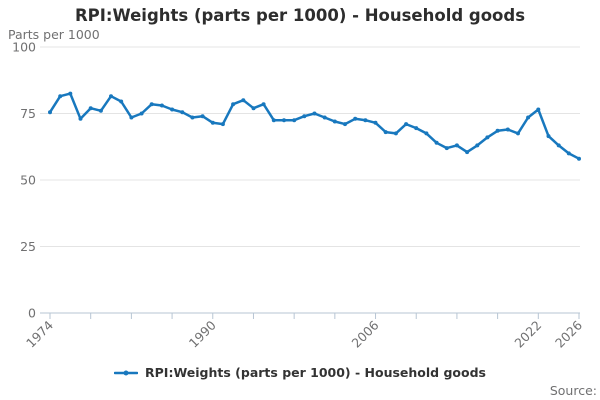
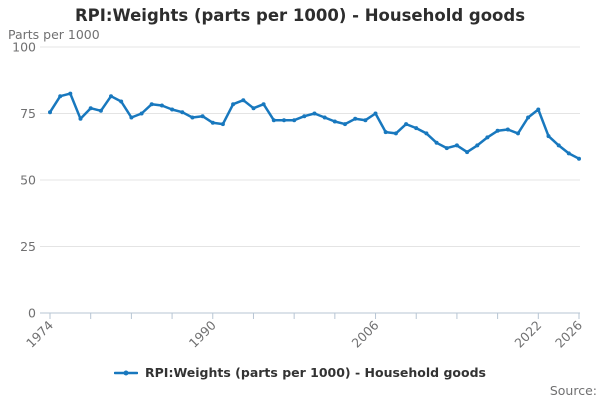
2006: 72 -> 75
